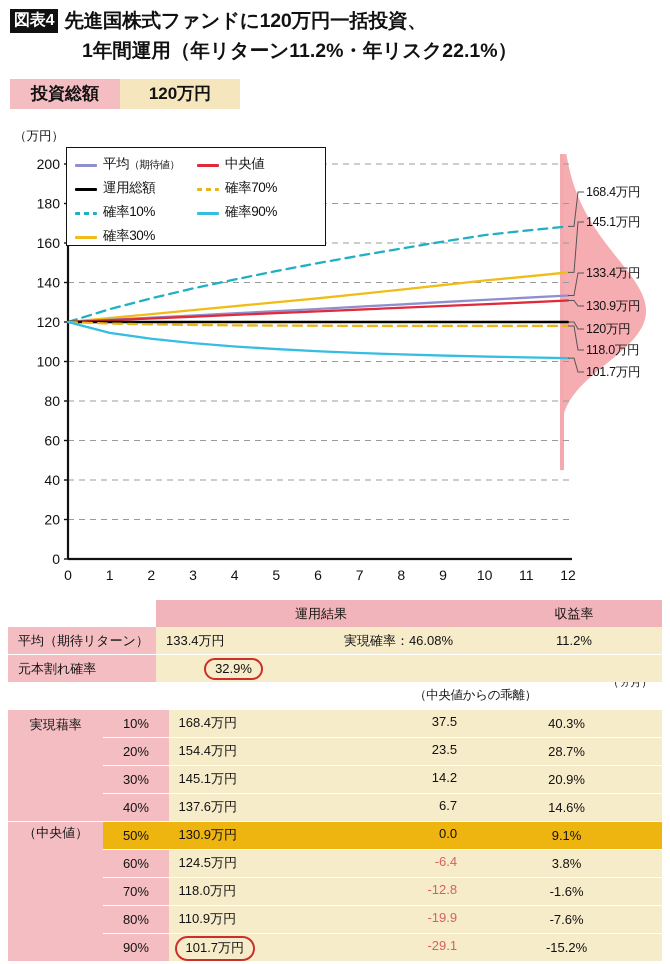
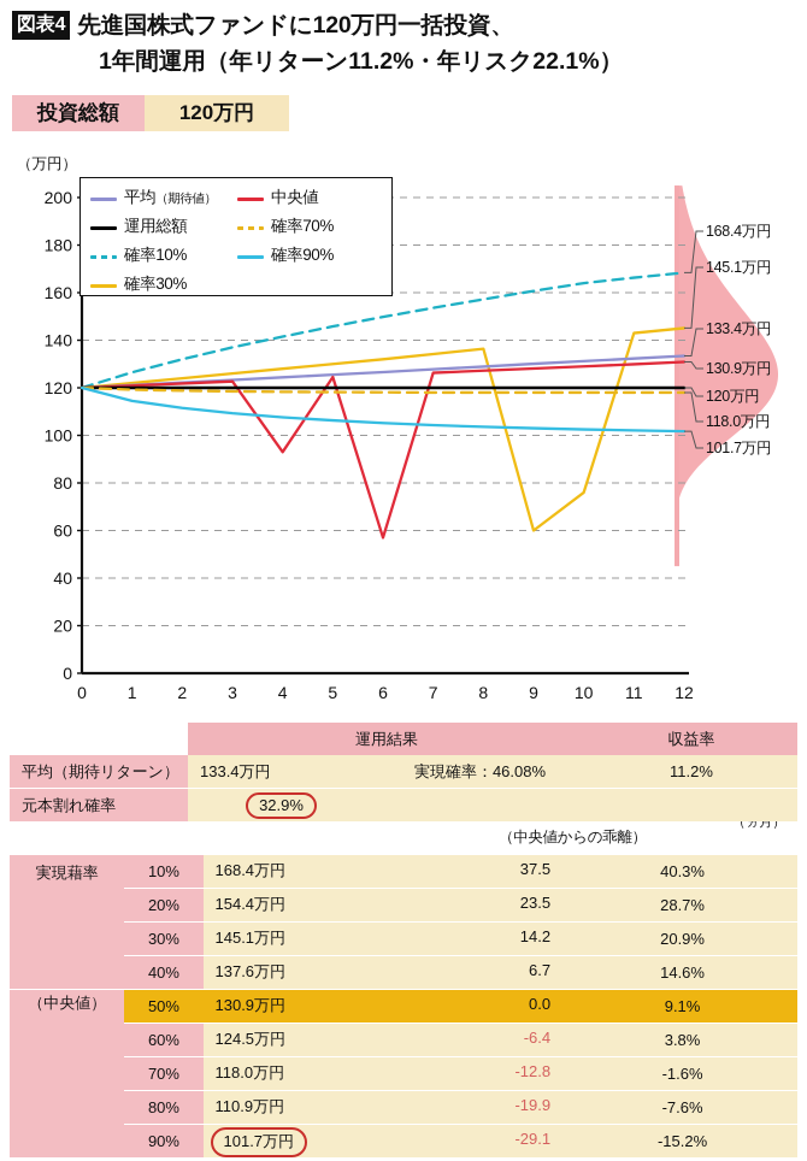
中央値/4: 124 -> 93
中央値/6: 125 -> 57
確率30%/9: 139 -> 60
確率30%/10: 141 -> 76
